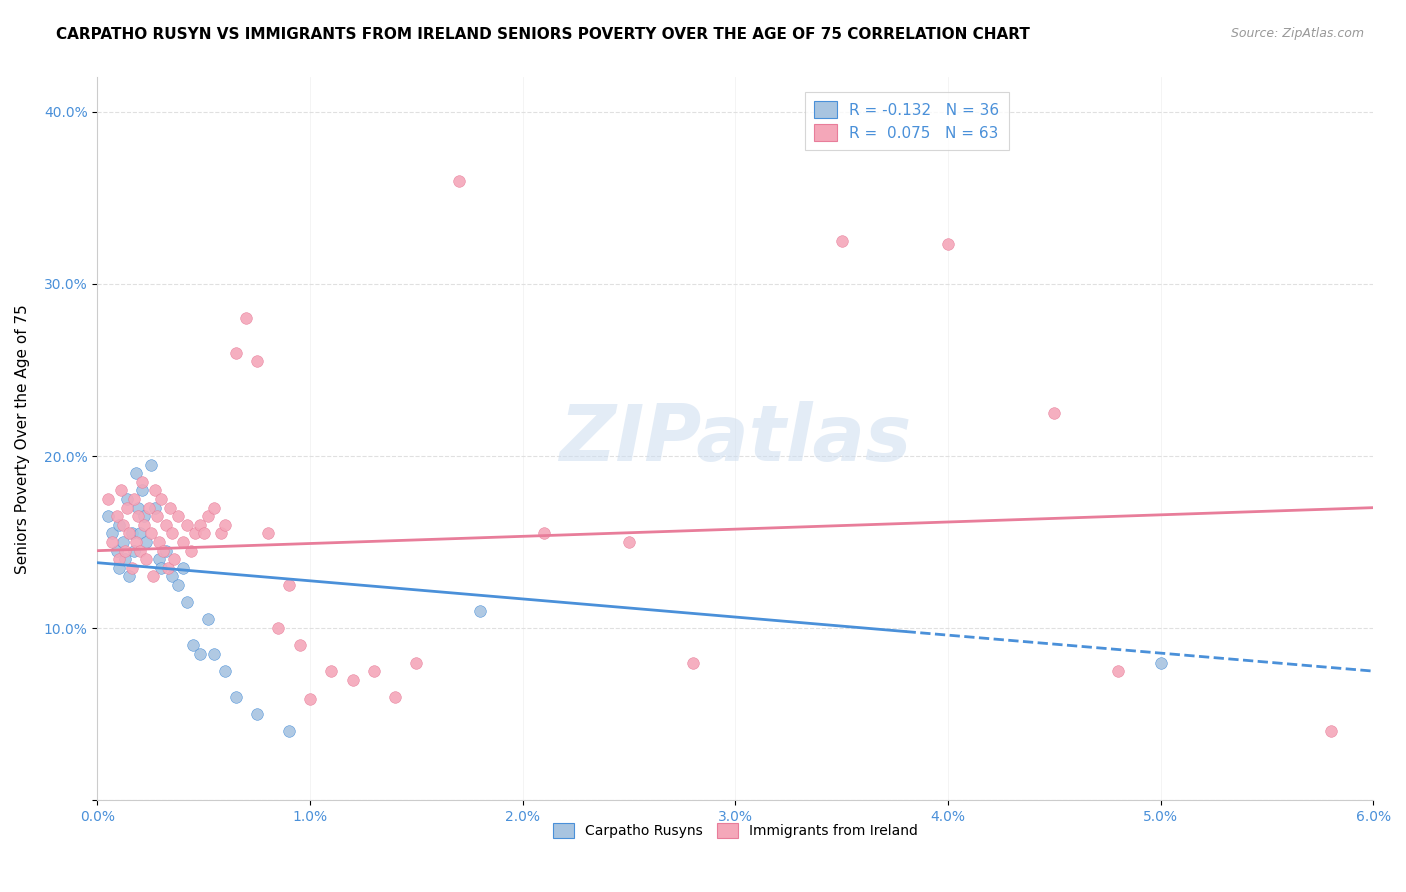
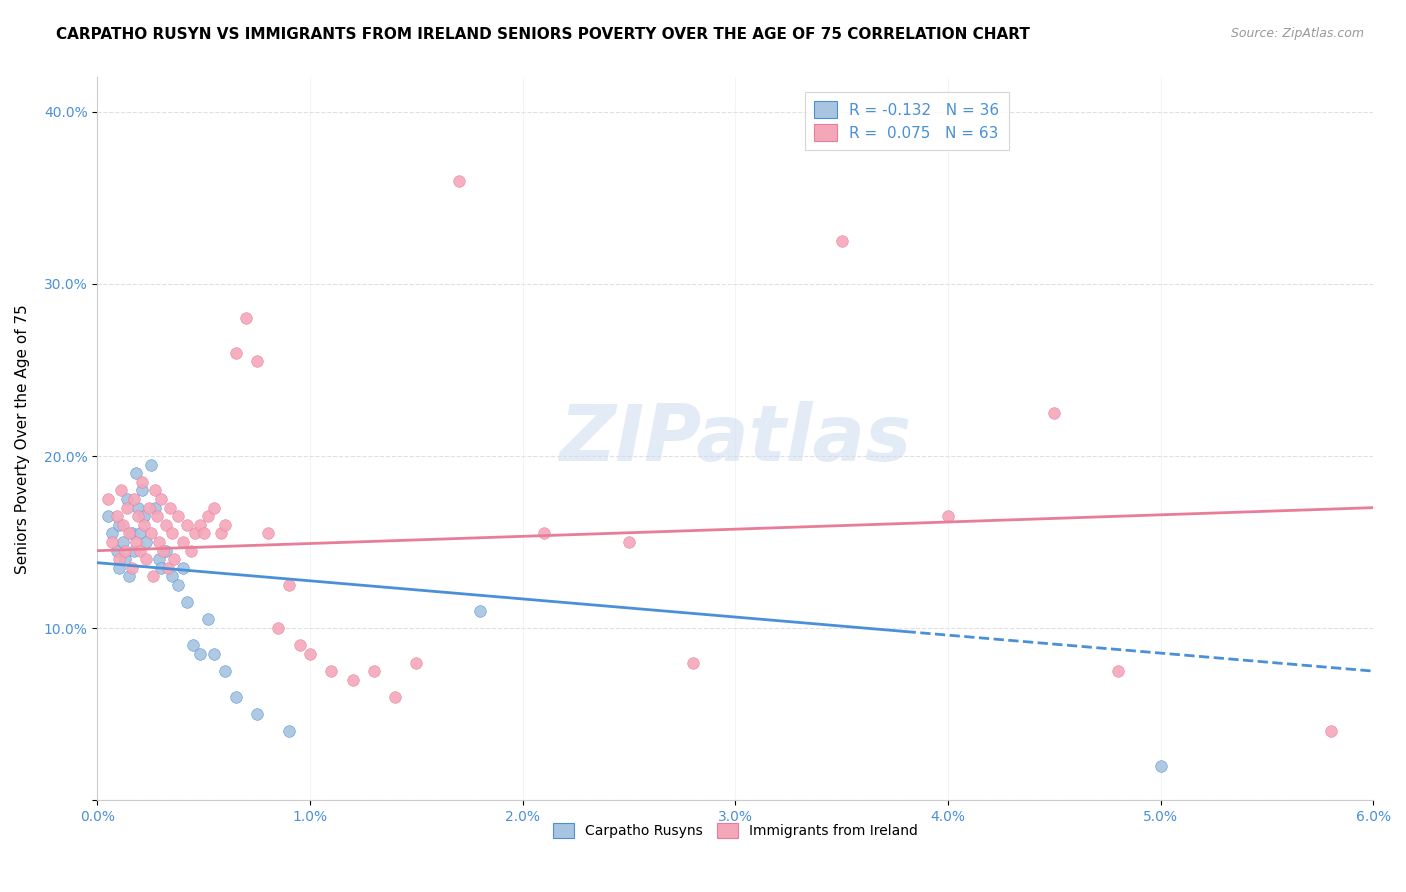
Immigrants from Ireland/1.0%: 5.9% -> 8.5%
Immigrants from Ireland/4.0%: 32.3% -> 16.5%
Carpatho Rusyns/5.0%: 8.0% -> 2.0%
